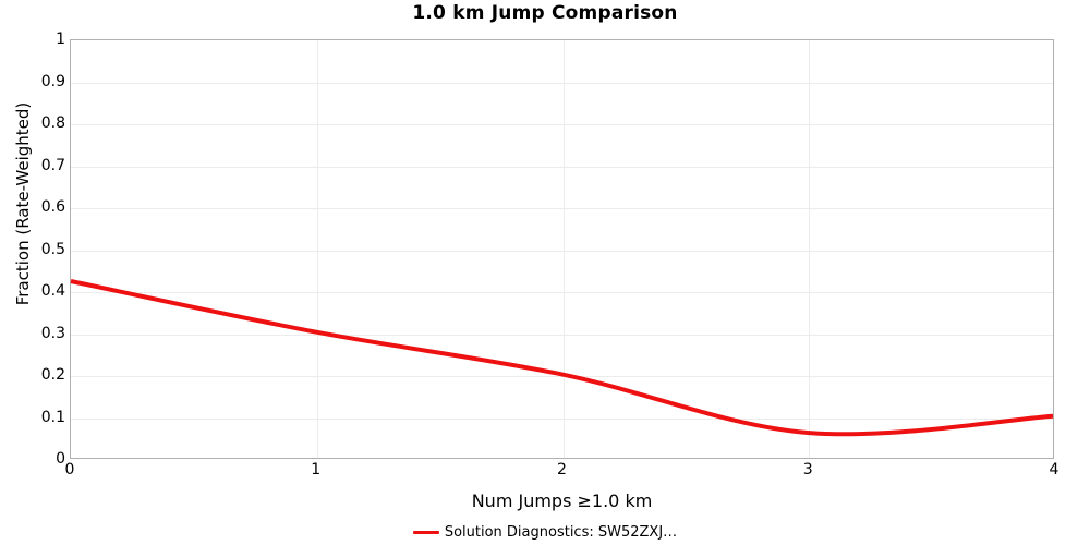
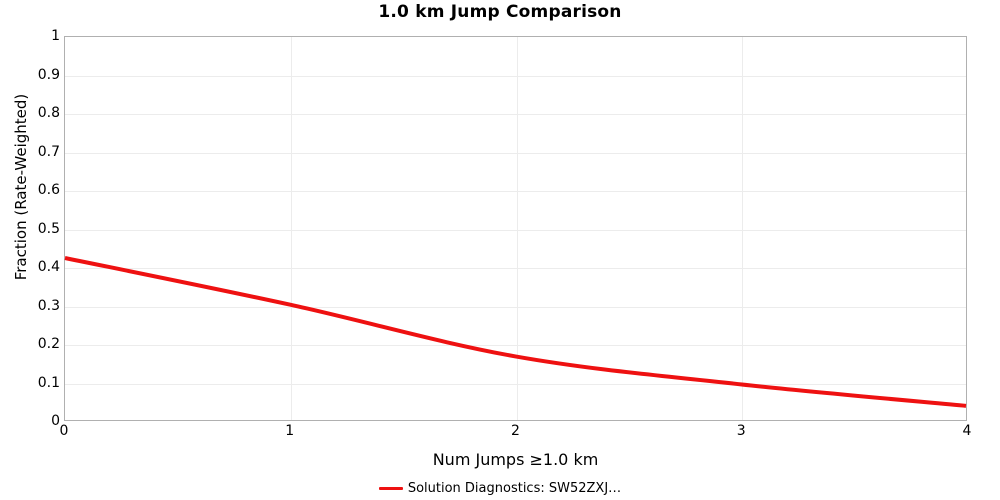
2: 0.20 -> 0.17
3: 0.06 -> 0.09
4: 0.10 -> 0.04
